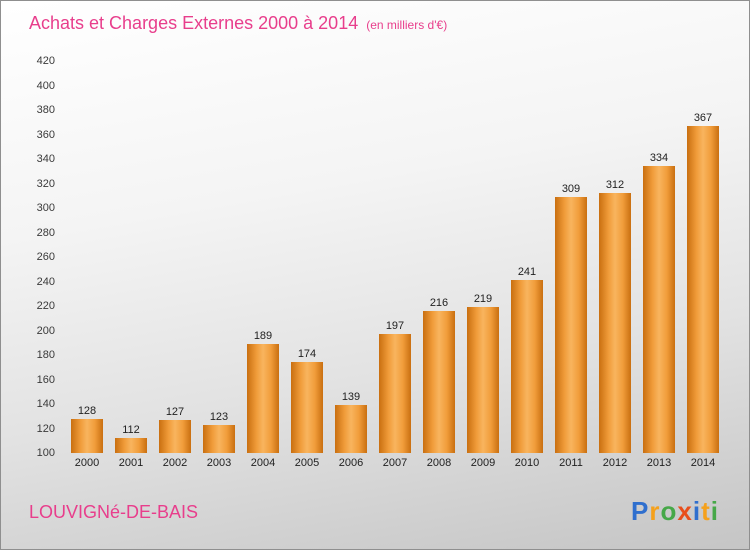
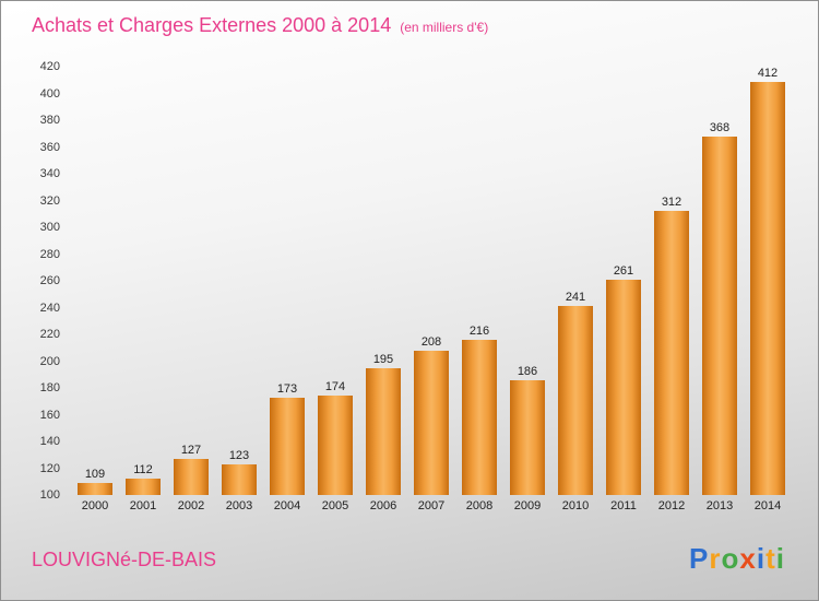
2000: 128 -> 109
2004: 189 -> 173
2006: 139 -> 195
2007: 197 -> 208
2009: 219 -> 186
2011: 309 -> 261
2013: 334 -> 368
2014: 367 -> 412
